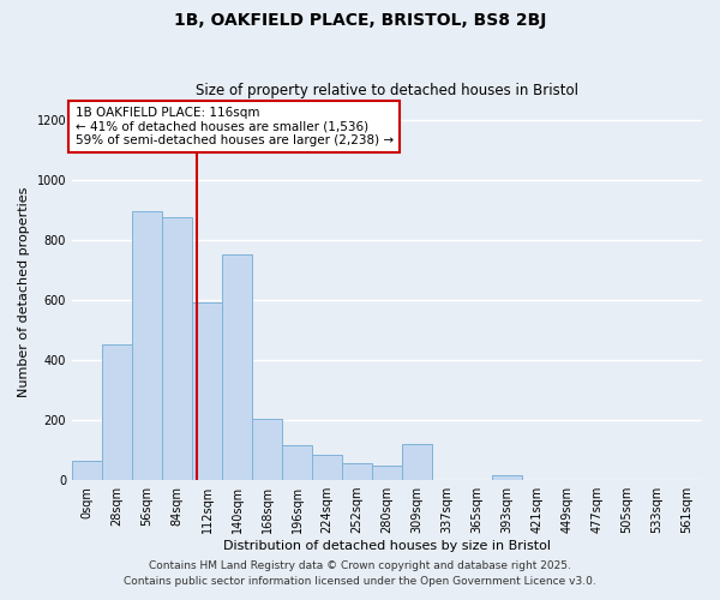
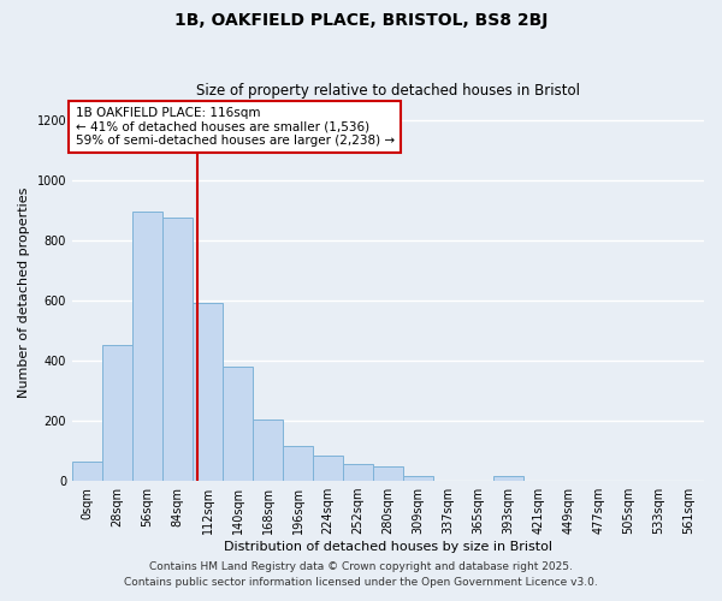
140sqm: 750 -> 380
309sqm: 120 -> 15
